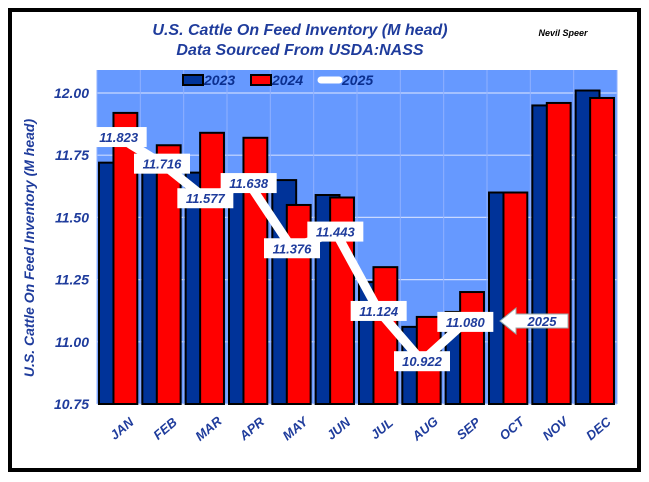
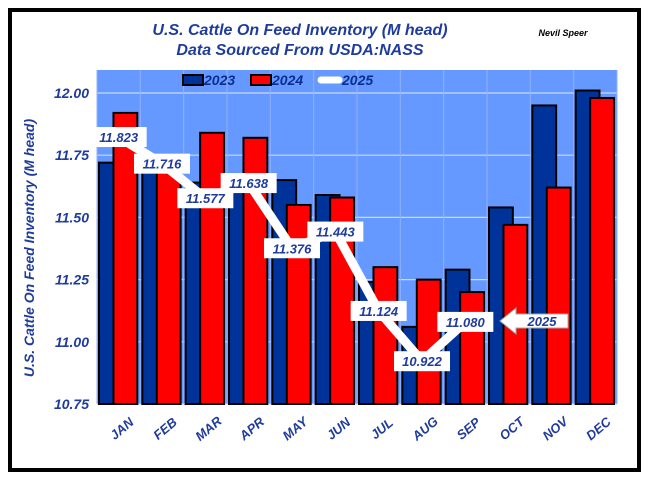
2024/FEB: 11.79 -> 11.73
2023/MAR: 11.68 -> 11.64
2024/AUG: 11.10 -> 11.25
2023/SEP: 11.12 -> 11.29
2023/OCT: 11.60 -> 11.54
2024/OCT: 11.60 -> 11.47
2024/NOV: 11.96 -> 11.62
